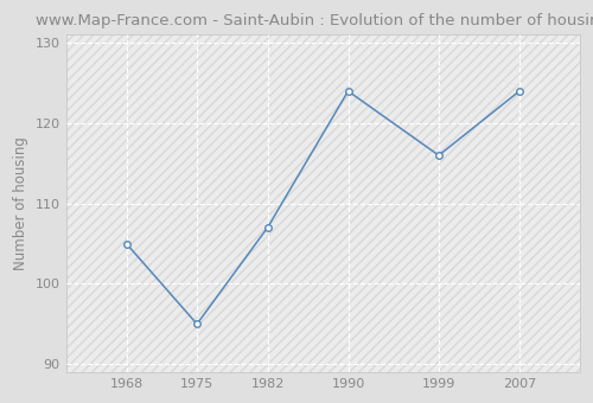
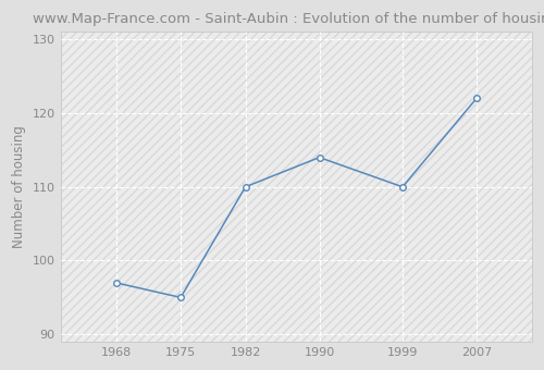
1968: 105 -> 97
1982: 107 -> 110
1990: 124 -> 114
1999: 116 -> 110
2007: 124 -> 122
